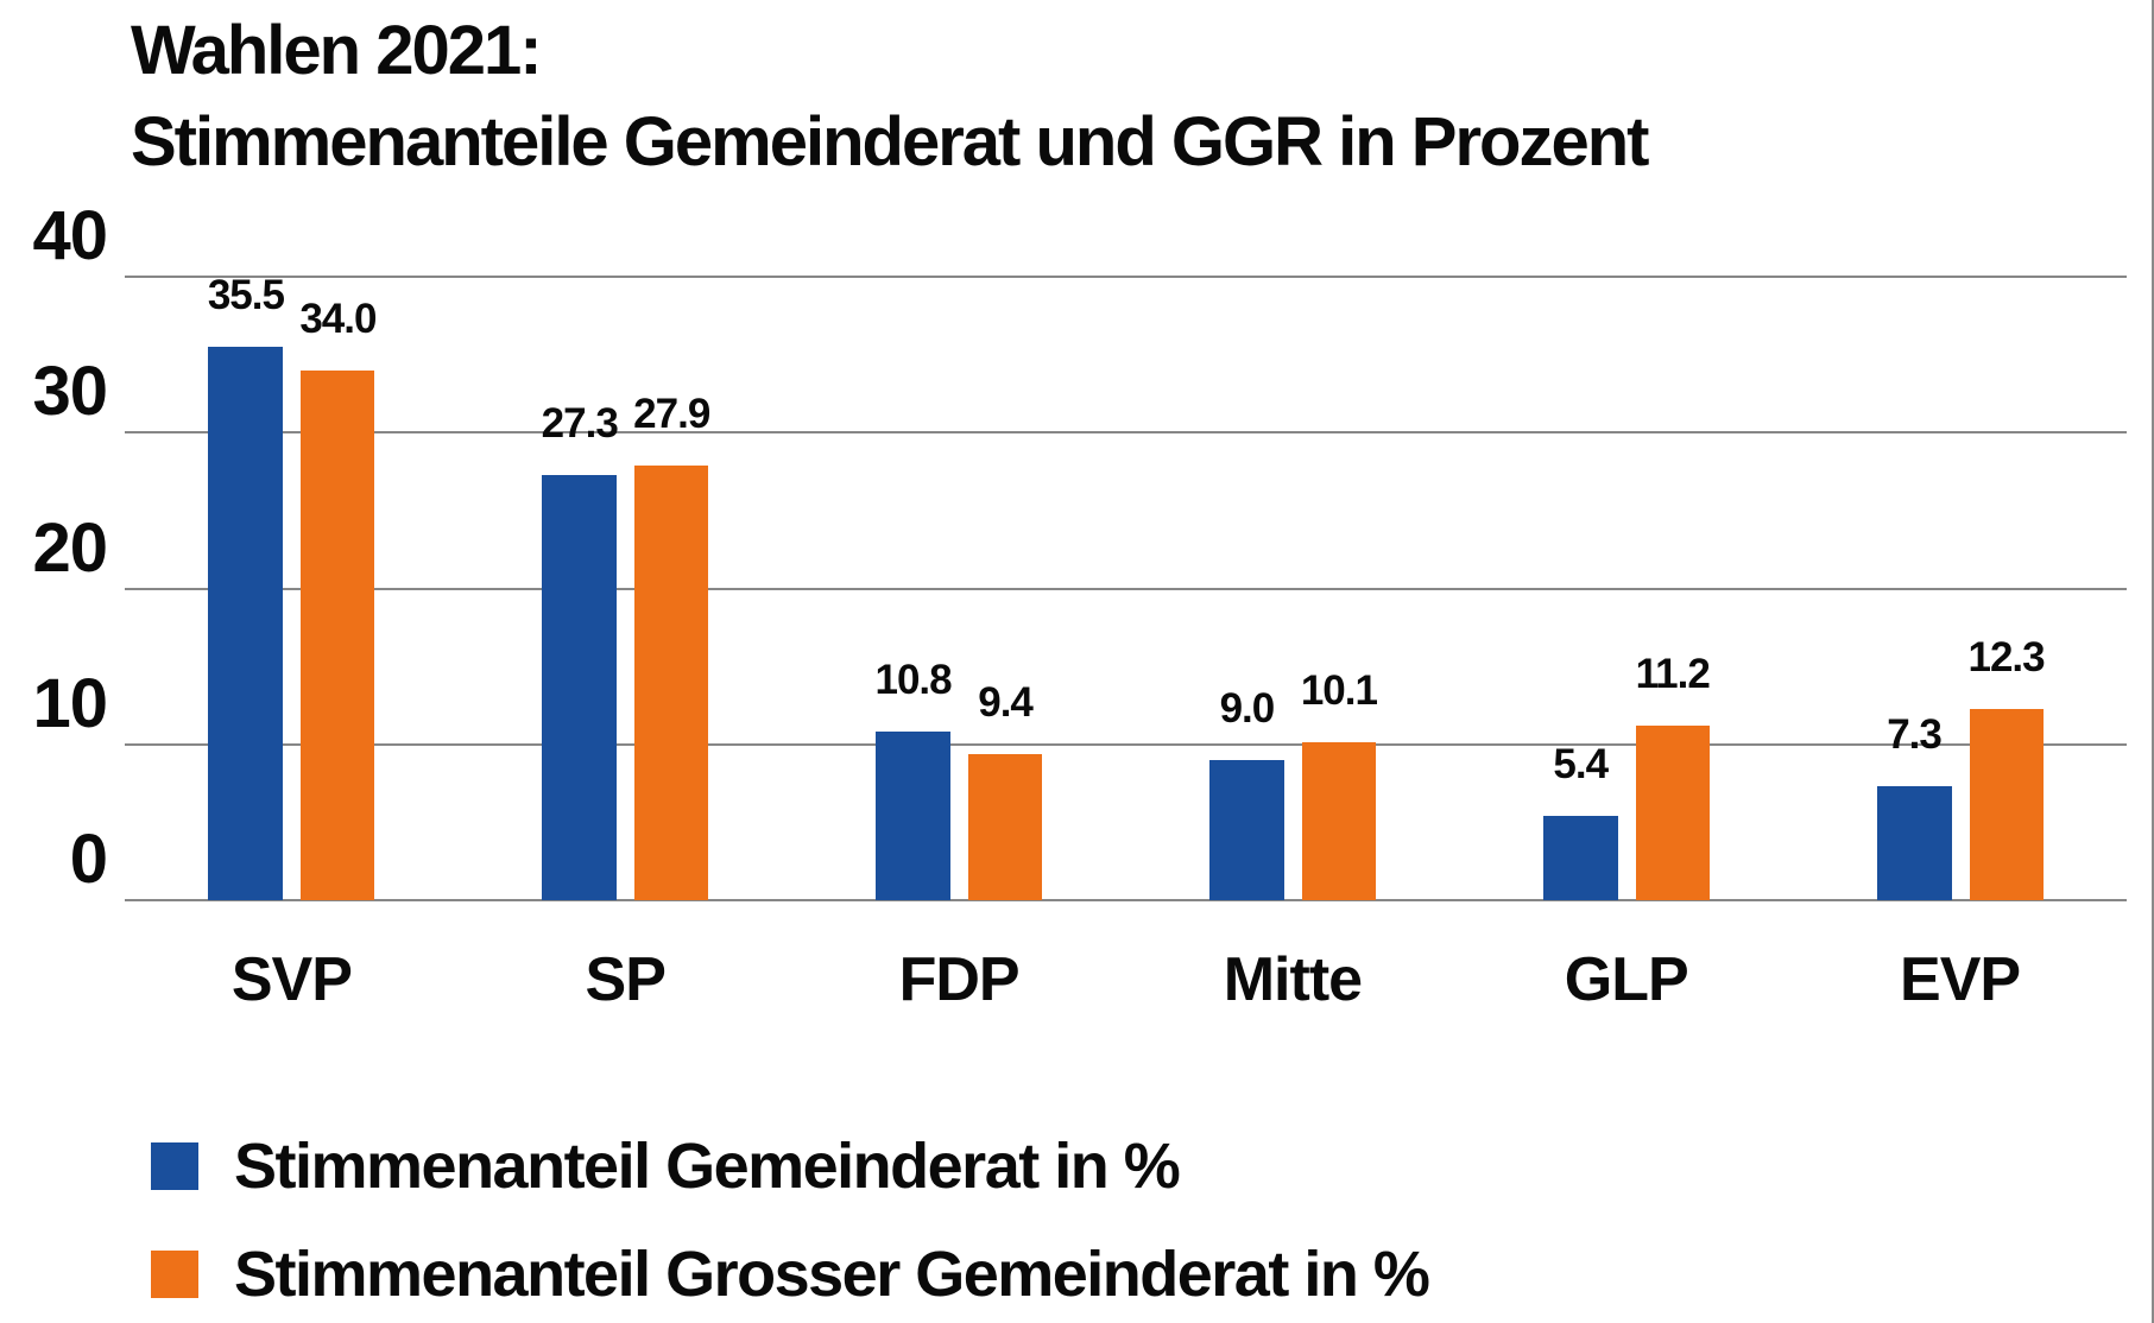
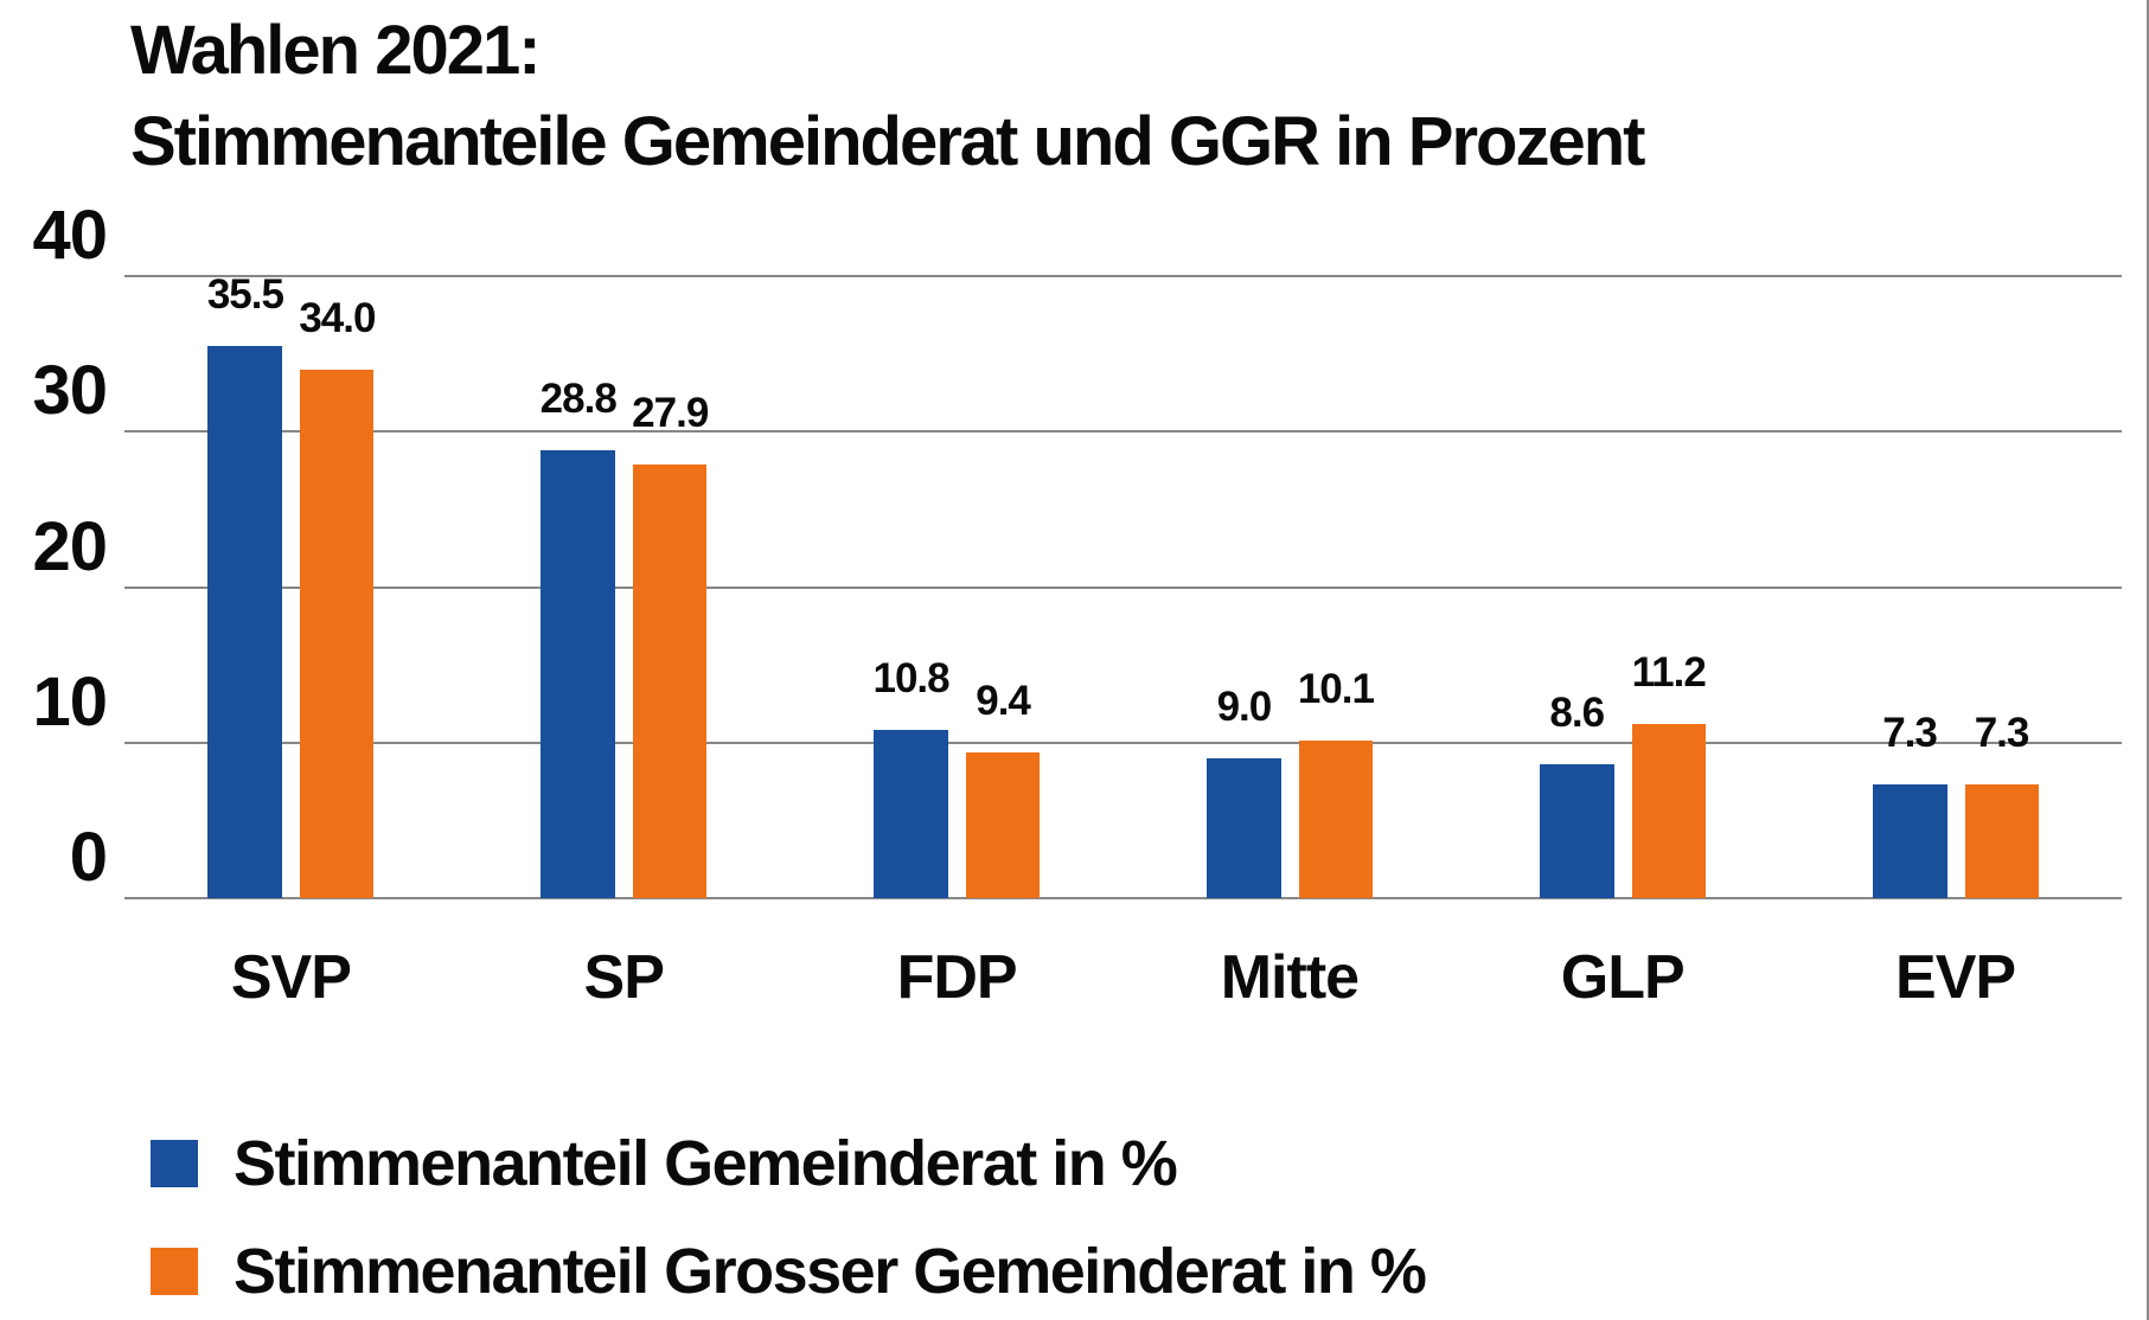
Stimmenanteil Gemeinderat in %/SP: 27.3 -> 28.8
Stimmenanteil Gemeinderat in %/GLP: 5.4 -> 8.6
Stimmenanteil Grosser Gemeinderat in %/EVP: 12.3 -> 7.3
